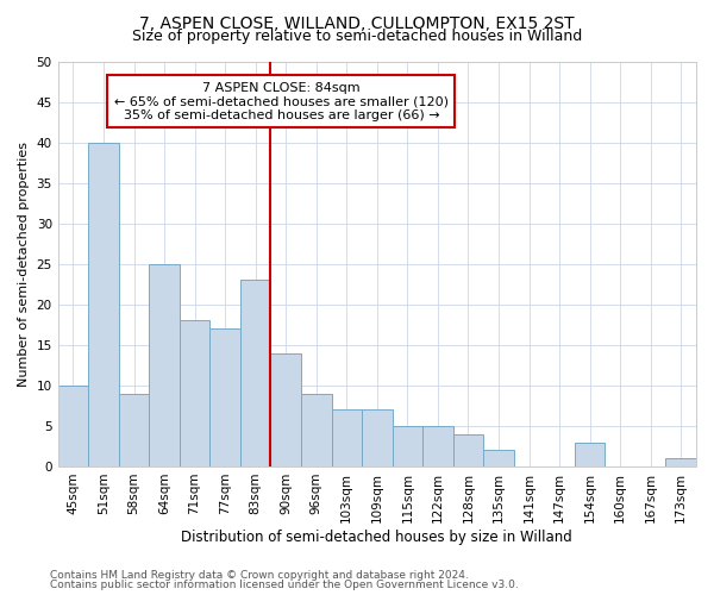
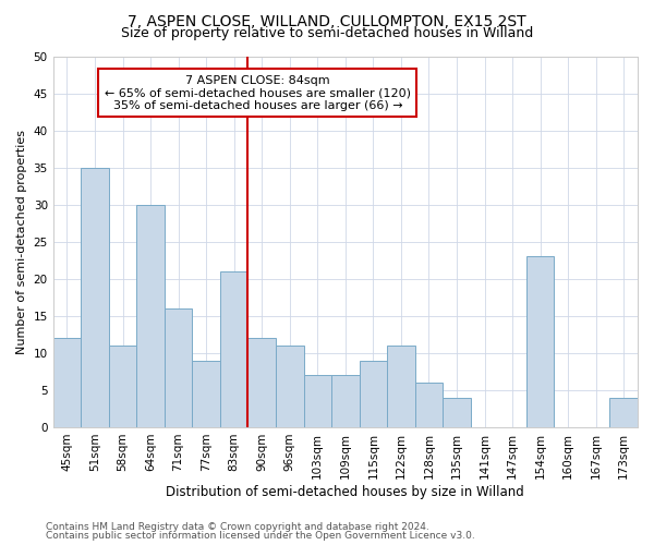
45sqm: 10 -> 12
51sqm: 40 -> 35
58sqm: 9 -> 11
64sqm: 25 -> 30
71sqm: 18 -> 16
77sqm: 17 -> 9
83sqm: 23 -> 21
90sqm: 14 -> 12
96sqm: 9 -> 11
115sqm: 5 -> 9
122sqm: 5 -> 11
128sqm: 4 -> 6
135sqm: 2 -> 4
154sqm: 3 -> 23
173sqm: 1 -> 4
